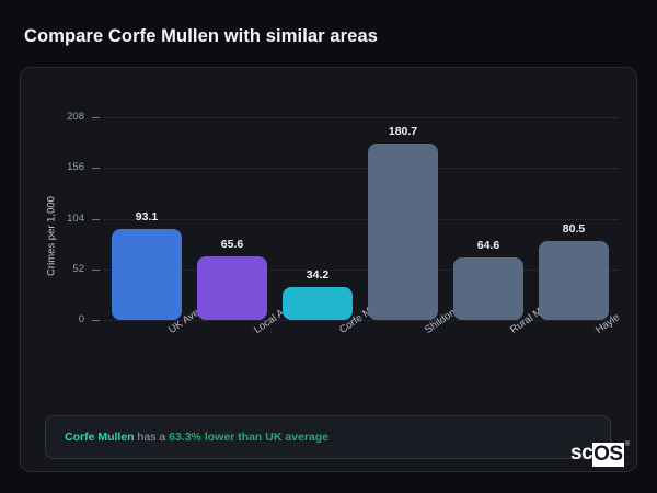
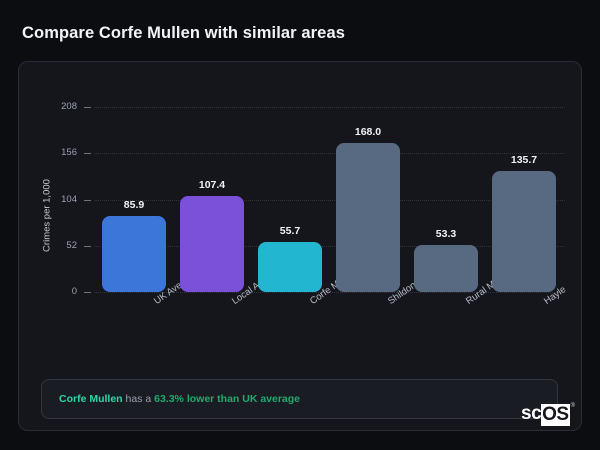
UK Average: 93.1 -> 85.9
Local Area: 65.6 -> 107.4
Corfe Mullen: 34.2 -> 55.7
Shildon: 180.7 -> 168.0
Rural Mole...: 64.6 -> 53.3
Hayle: 80.5 -> 135.7
